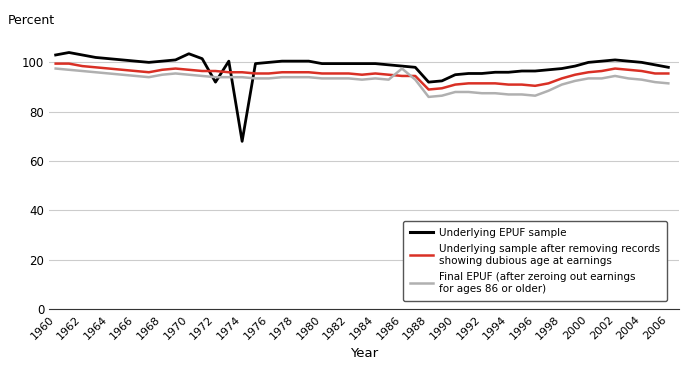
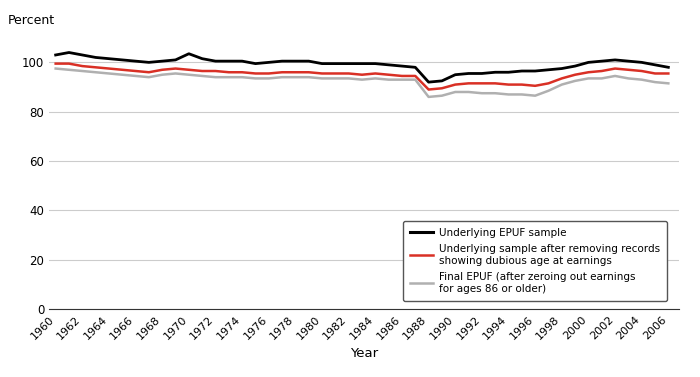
Underlying EPUF sample/1972: 92.0 -> 100.5
Underlying EPUF sample/1974: 68.0 -> 100.5
Final EPUF (after zeroing out earnings for ages 86 or older)/1986: 97.5 -> 93.0
